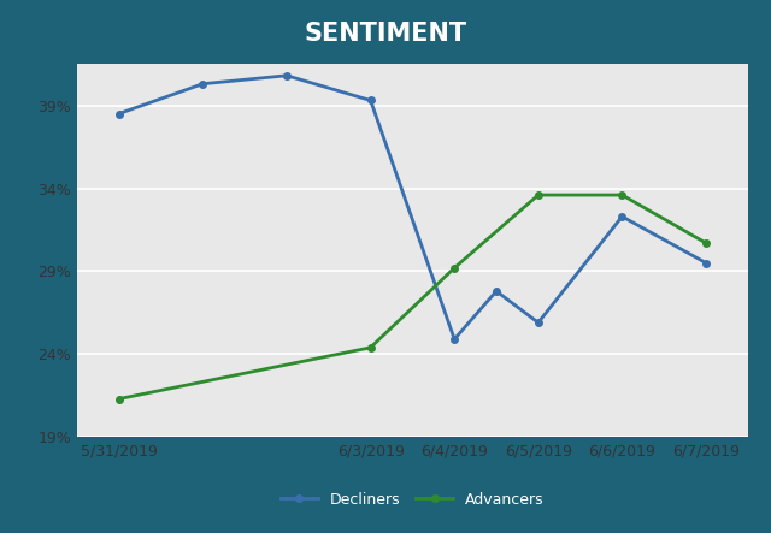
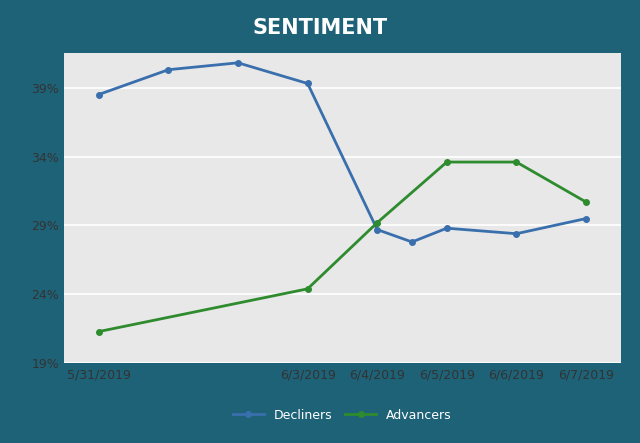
Decliners/6/4/2019: 24.9% -> 28.7%
Decliners/6/5/2019: 25.9% -> 28.8%
Decliners/6/6/2019: 32.3% -> 28.4%
